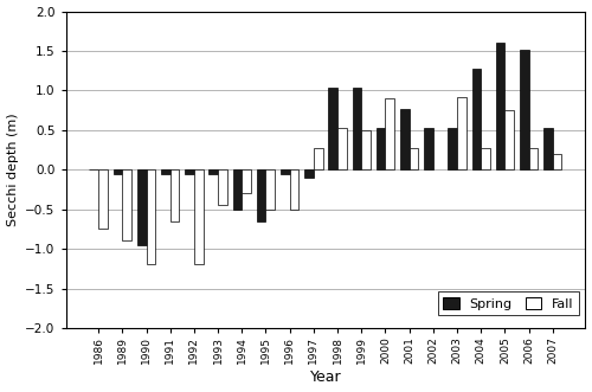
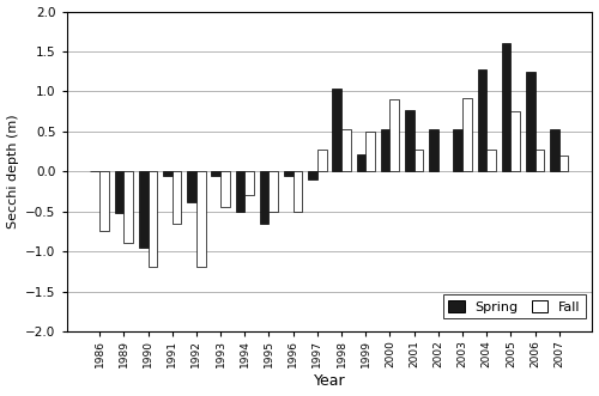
Spring/1989: -0.05 -> -0.52
Spring/1992: -0.05 -> -0.38
Spring/1999: 1.03 -> 0.22
Spring/2006: 1.52 -> 1.24
